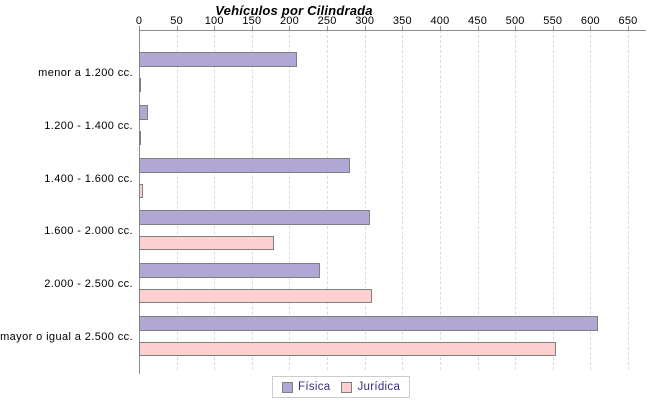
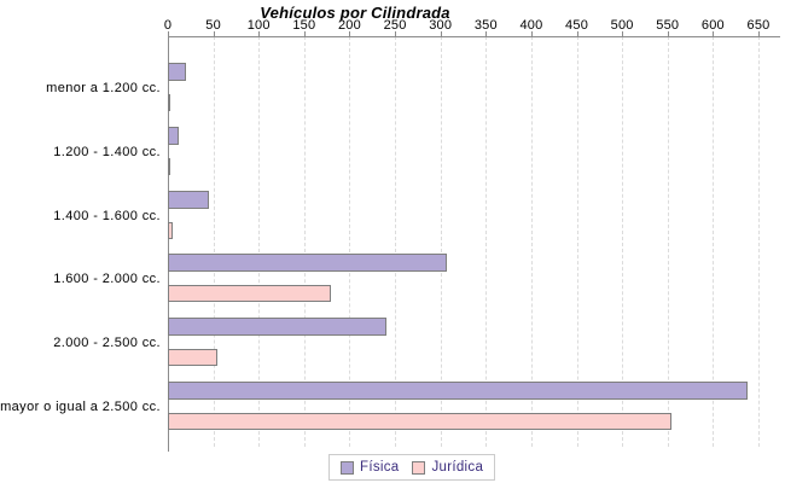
Física/menor a 1.200 cc.: 210 -> 20
Física/1.400 - 1.600 cc.: 280 -> 40
Jurídica/2.000 - 2.500 cc.: 310 -> 50
Física/mayor o igual a 2.500 cc.: 610 -> 640
